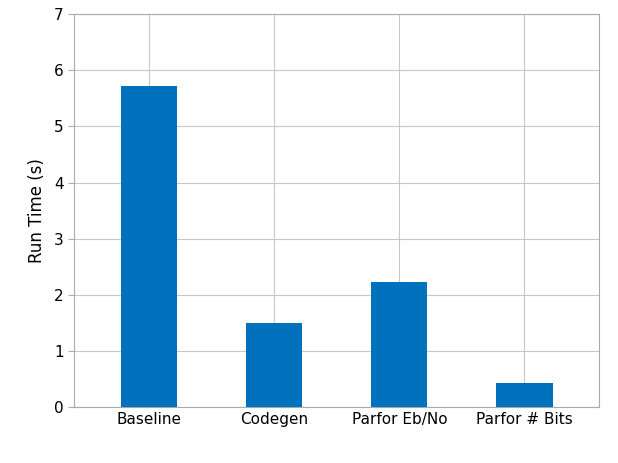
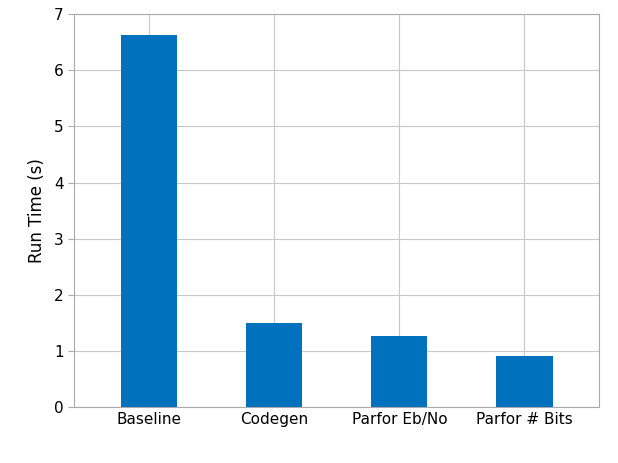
Baseline: 5.72 -> 6.63
Parfor Eb/No: 2.24 -> 1.27
Parfor # Bits: 0.44 -> 0.91
